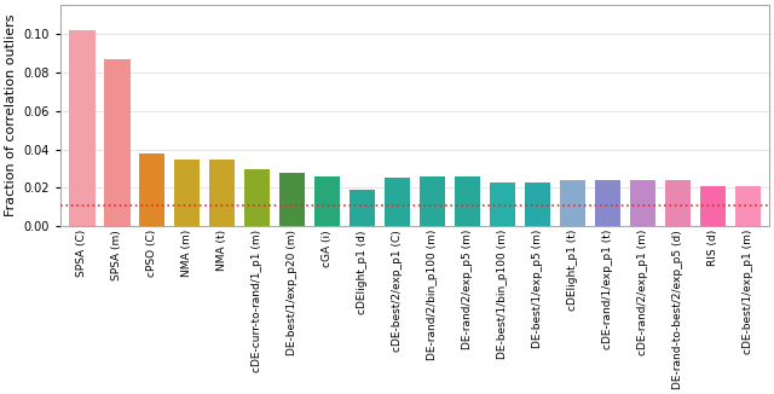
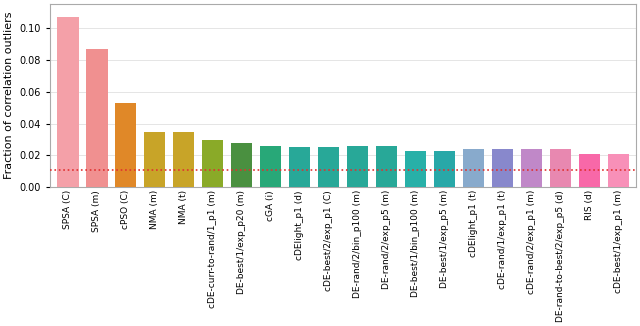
SPSA (C): 0.102 -> 0.107
cPSO (C): 0.038 -> 0.053
cDElight_p1 (d): 0.019 -> 0.025
